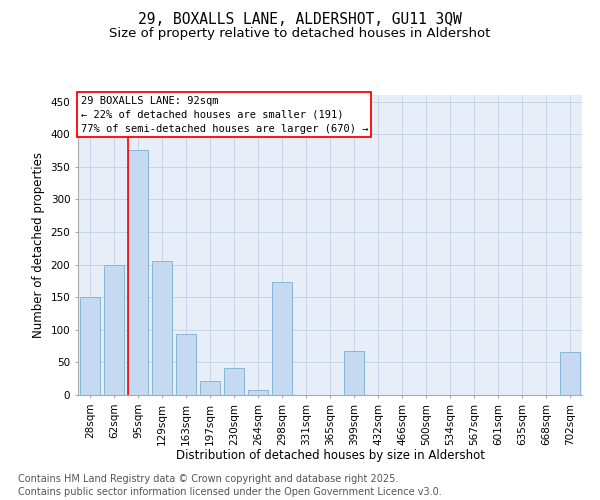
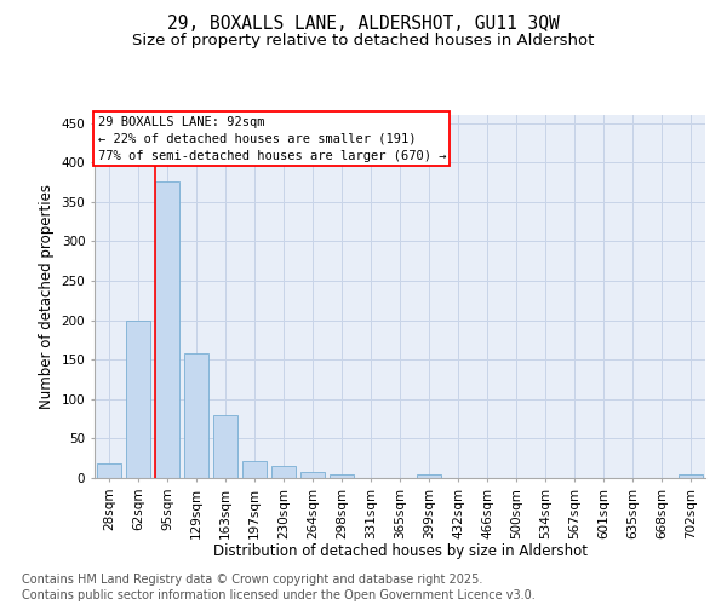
28sqm: 150 -> 18
129sqm: 206 -> 158
163sqm: 94 -> 80
230sqm: 42 -> 15
298sqm: 174 -> 5
399sqm: 68 -> 4
702sqm: 66 -> 4
